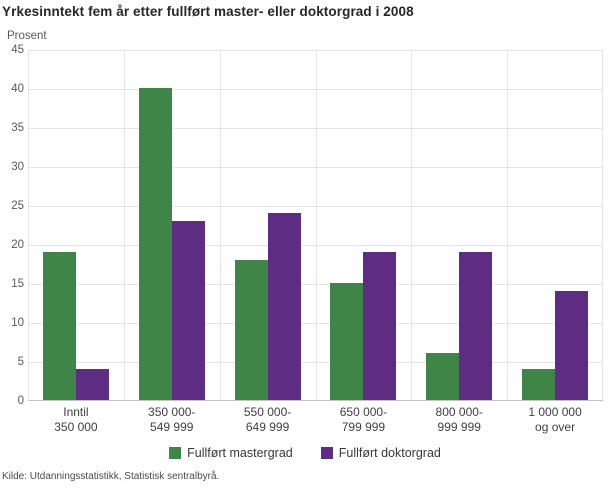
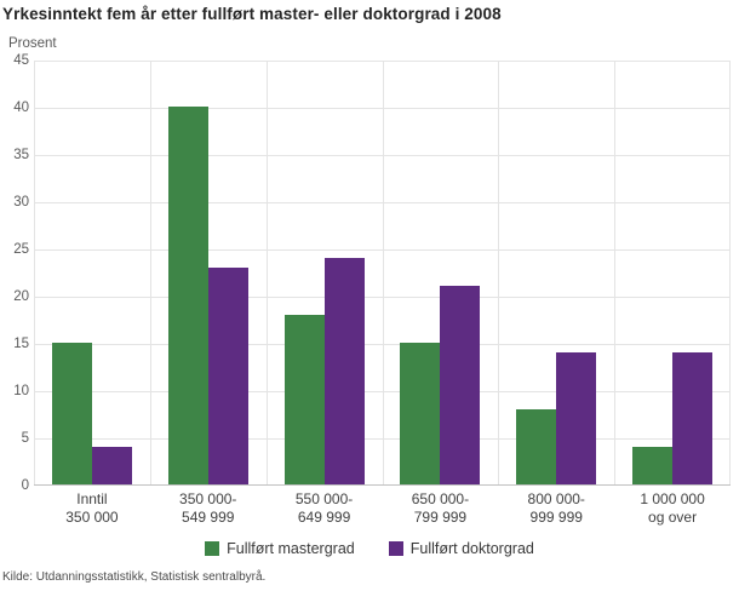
Fullført mastergrad/Inntil 350 000: 19 -> 15
Fullført doktorgrad/650 000- 799 999: 19 -> 21
Fullført mastergrad/800 000- 999 999: 6 -> 8
Fullført doktorgrad/800 000- 999 999: 19 -> 14
